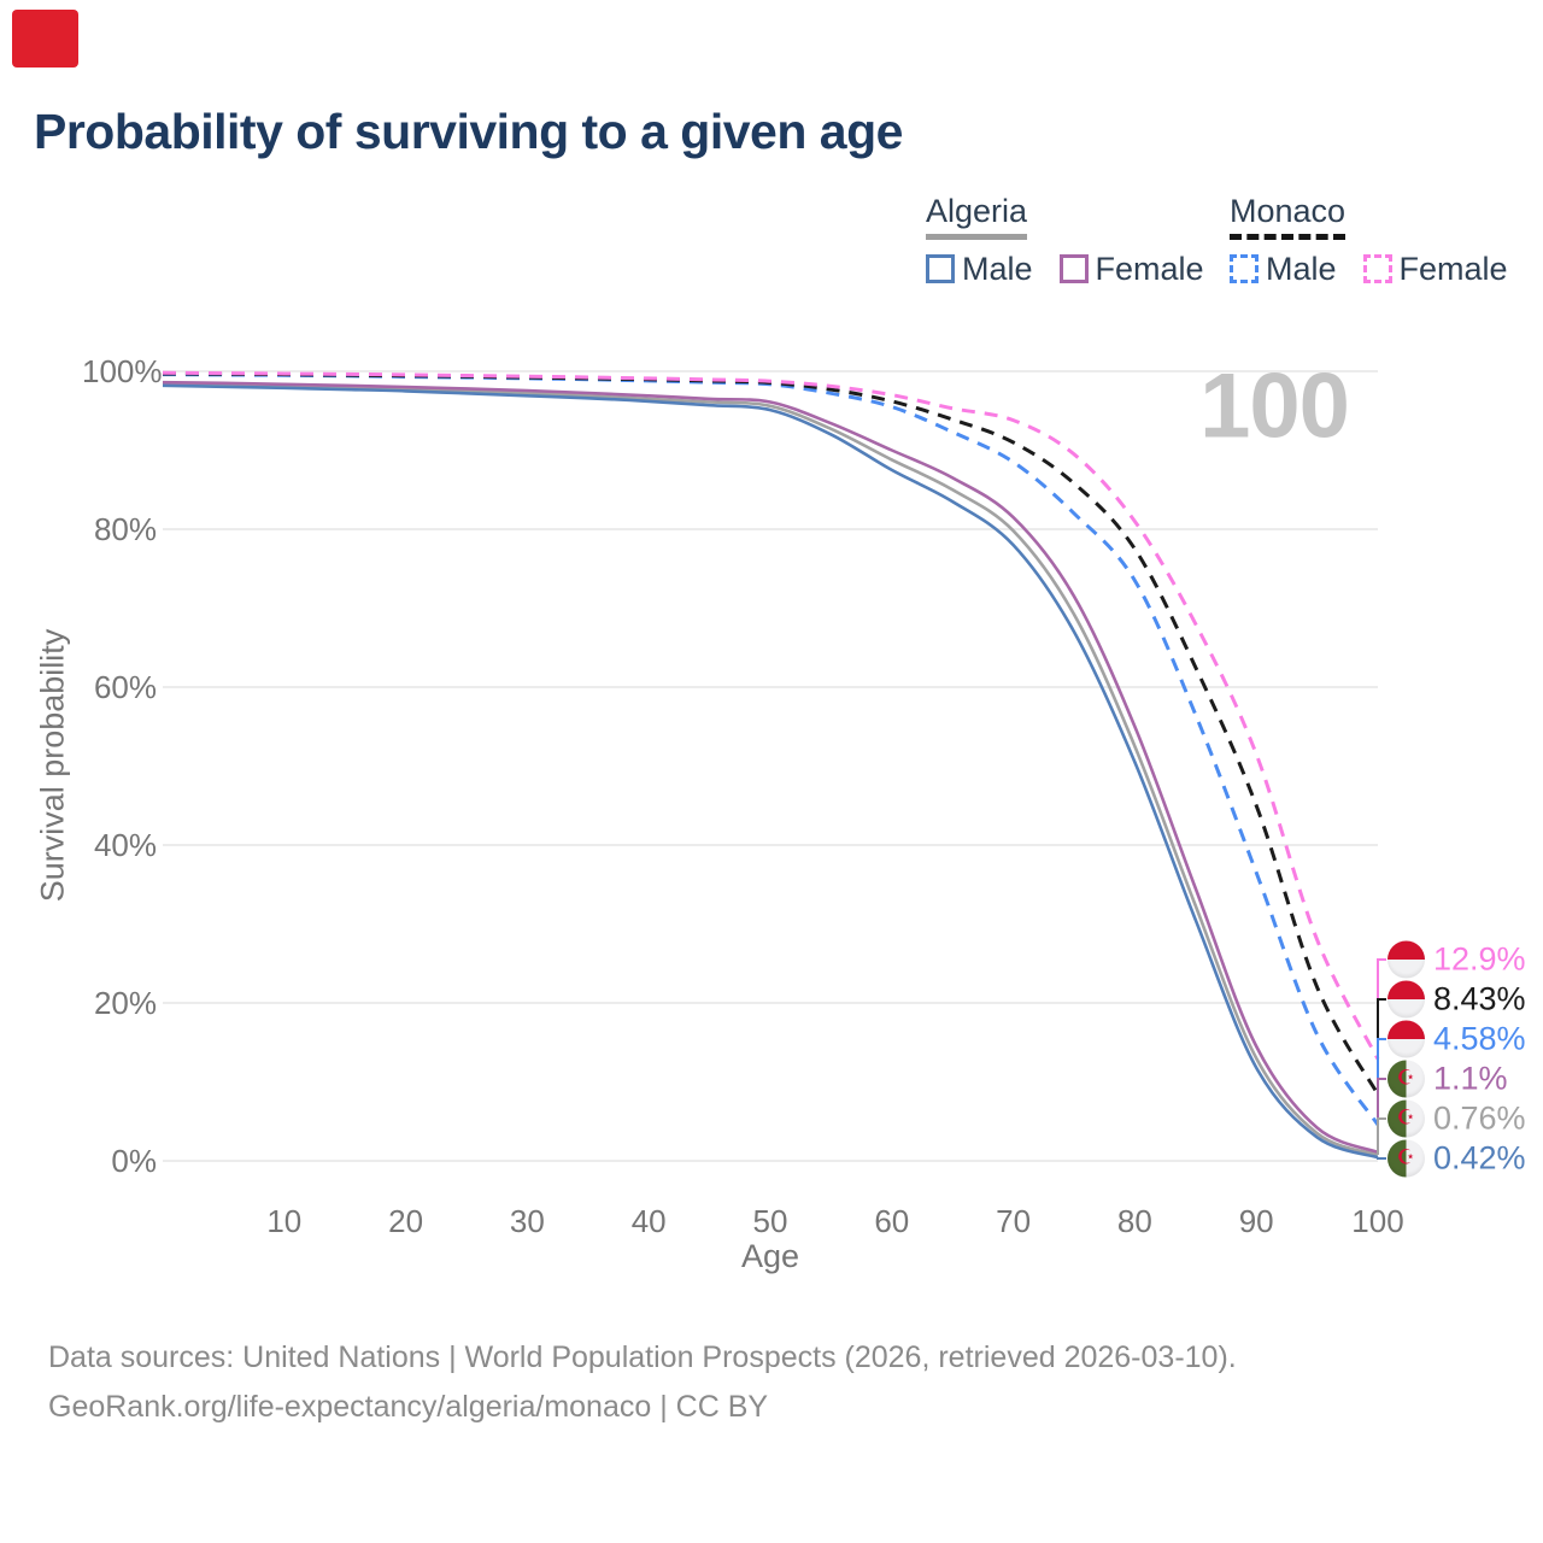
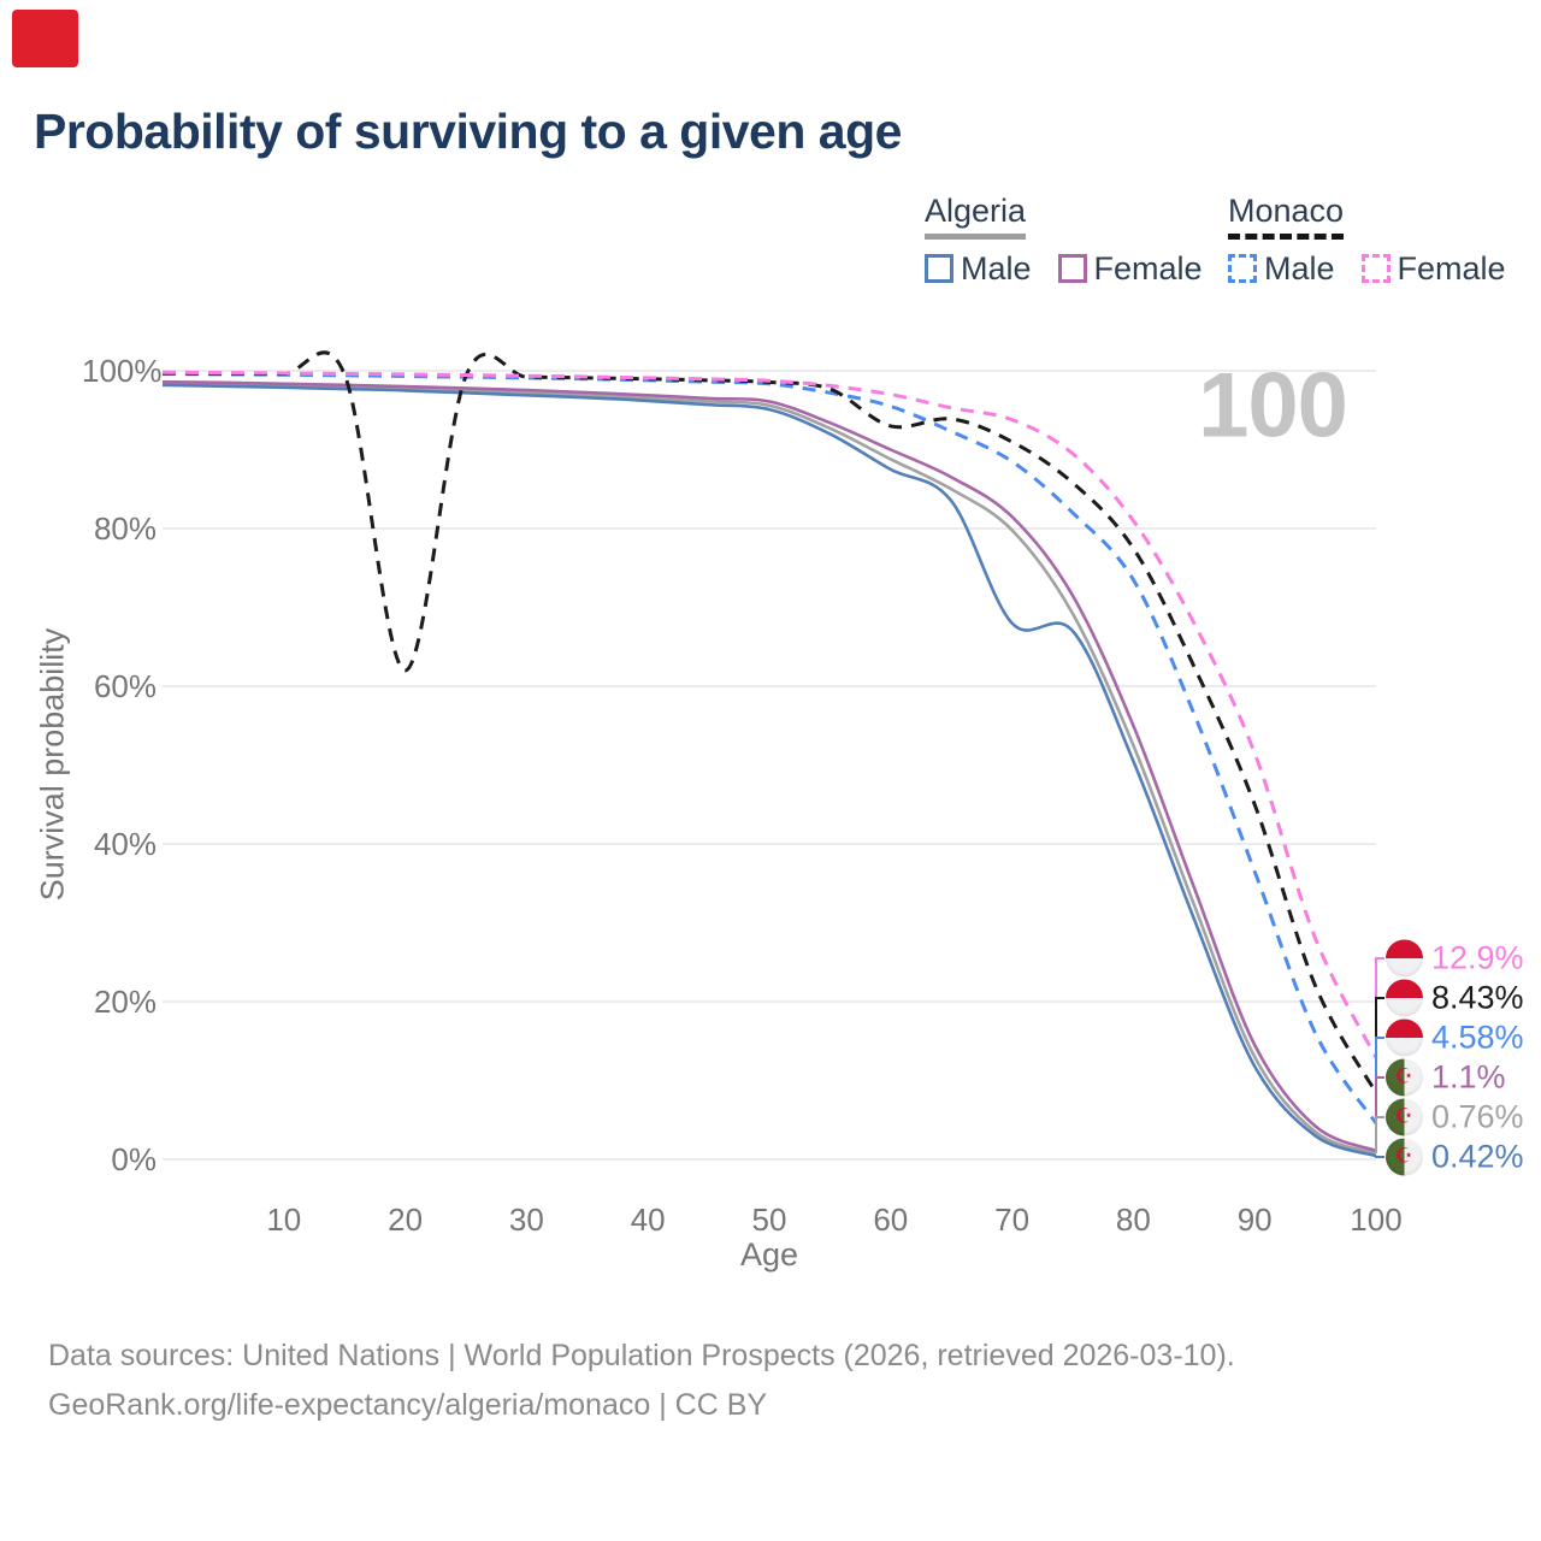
Monaco/20: 99% -> 62%
Monaco/60: 96% -> 93%
Algeria Male/70: 78% -> 68%
